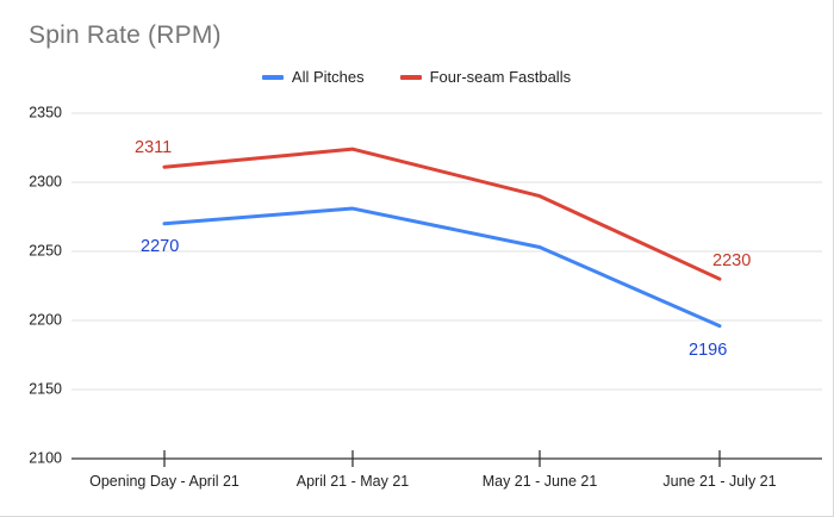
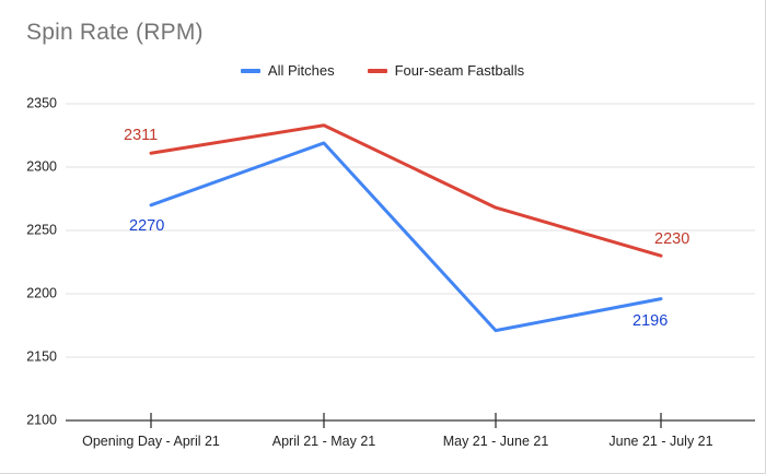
All Pitches/April 21 - May 21: 2281 -> 2319
Four-seam Fastballs/April 21 - May 21: 2324 -> 2333
All Pitches/May 21 - June 21: 2253 -> 2171
Four-seam Fastballs/May 21 - June 21: 2290 -> 2268
